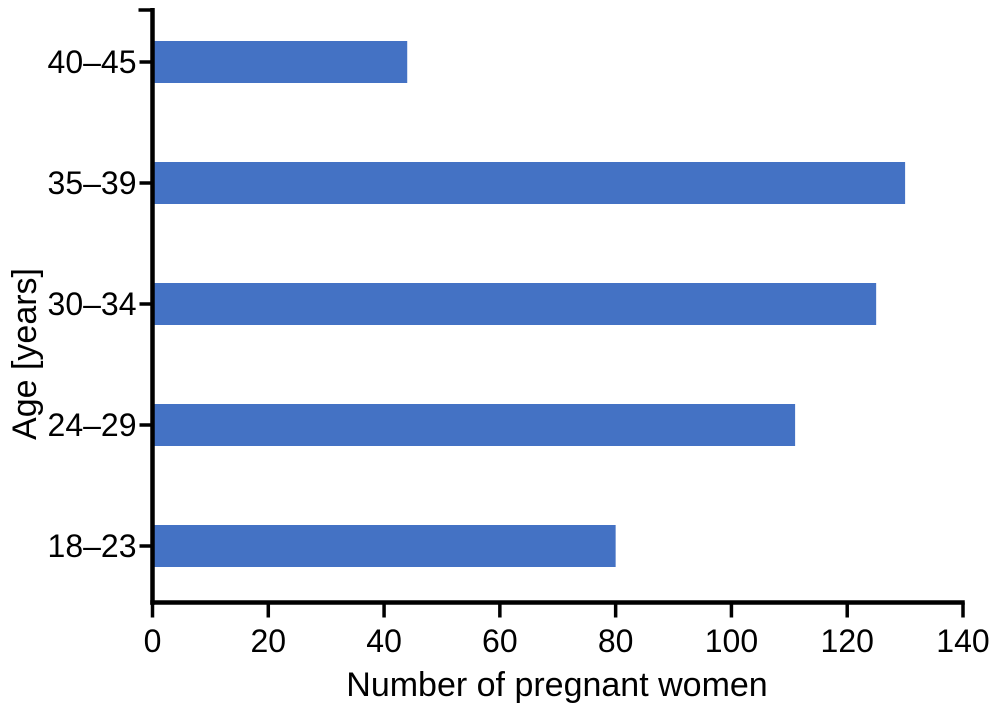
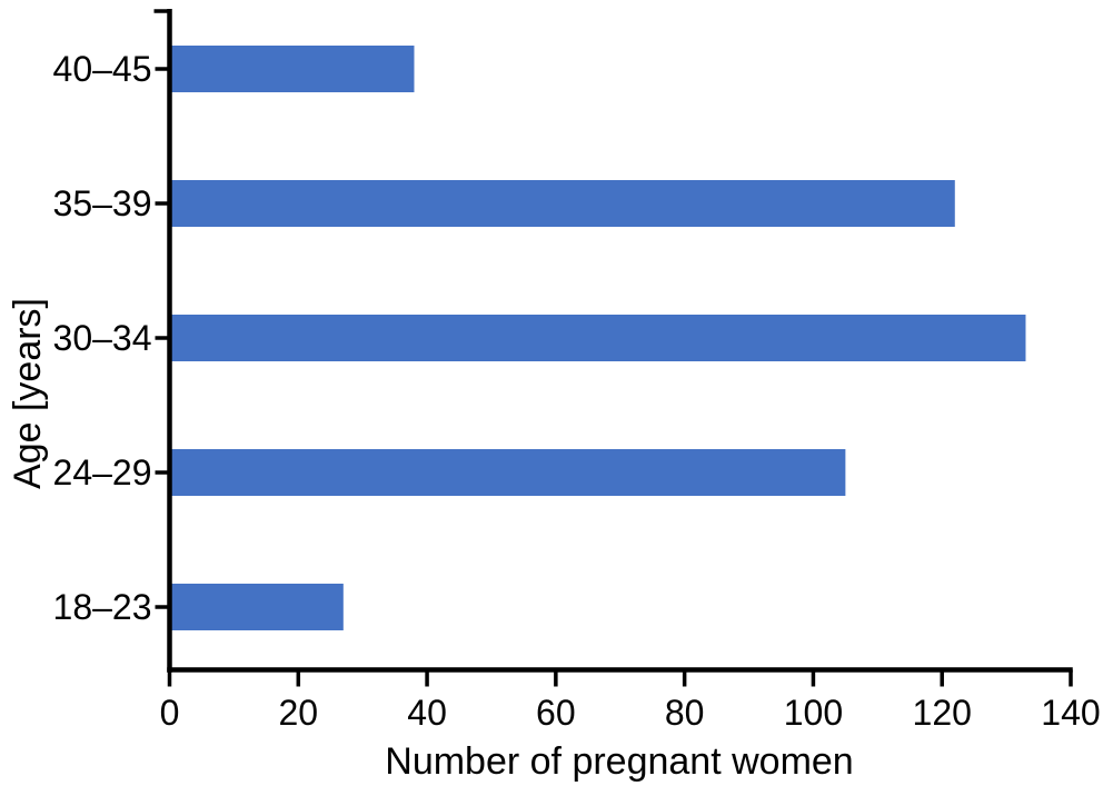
18–23: 80 -> 27
24–29: 111 -> 105
30–34: 125 -> 133
35–39: 130 -> 122
40–45: 44 -> 38
